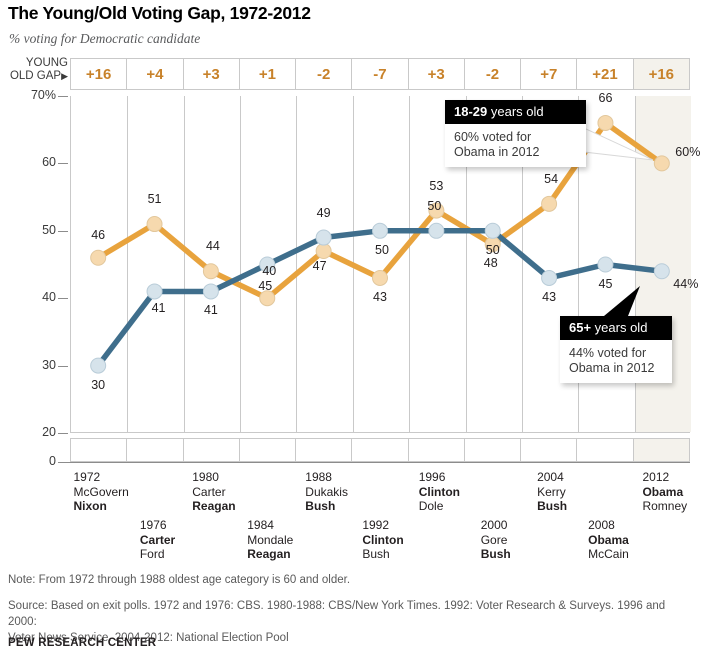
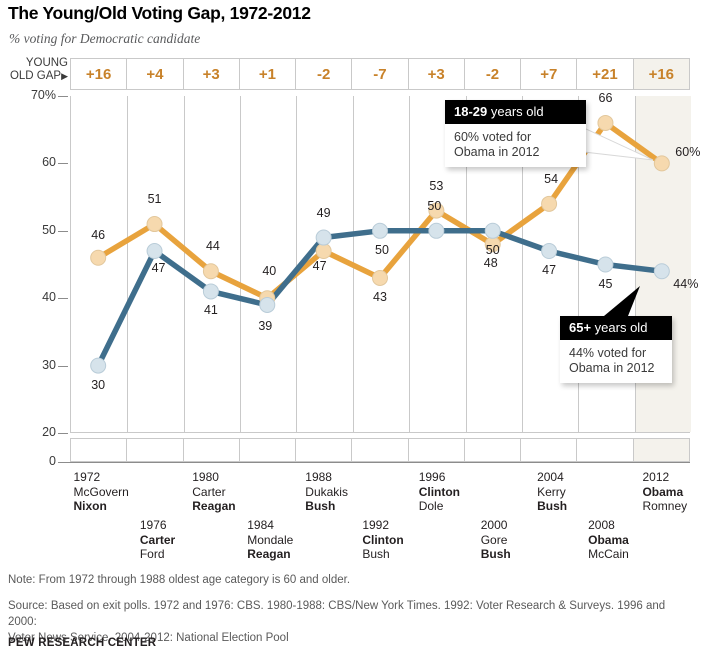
65+ years old/1976: 41 -> 47
65+ years old/1984: 45 -> 39
65+ years old/2004: 43 -> 47
